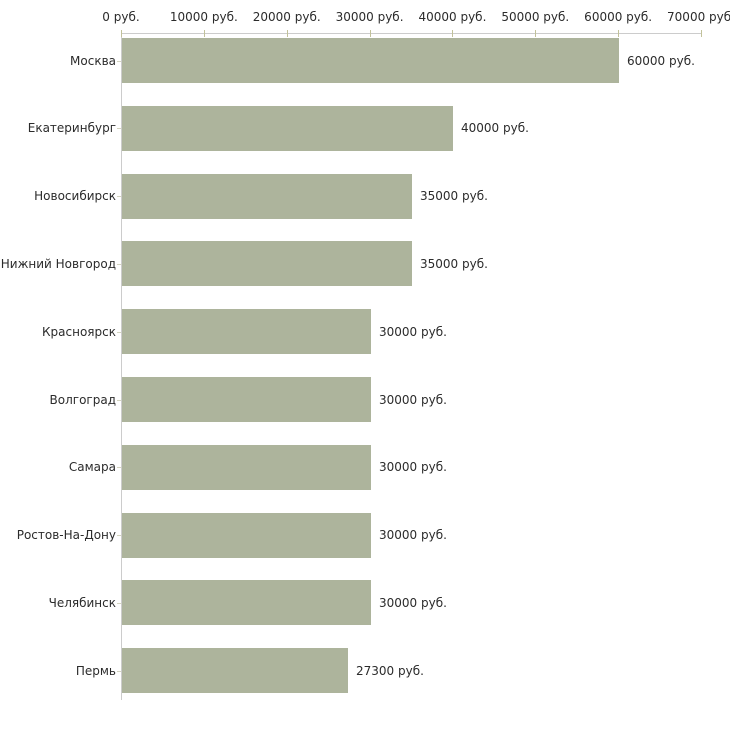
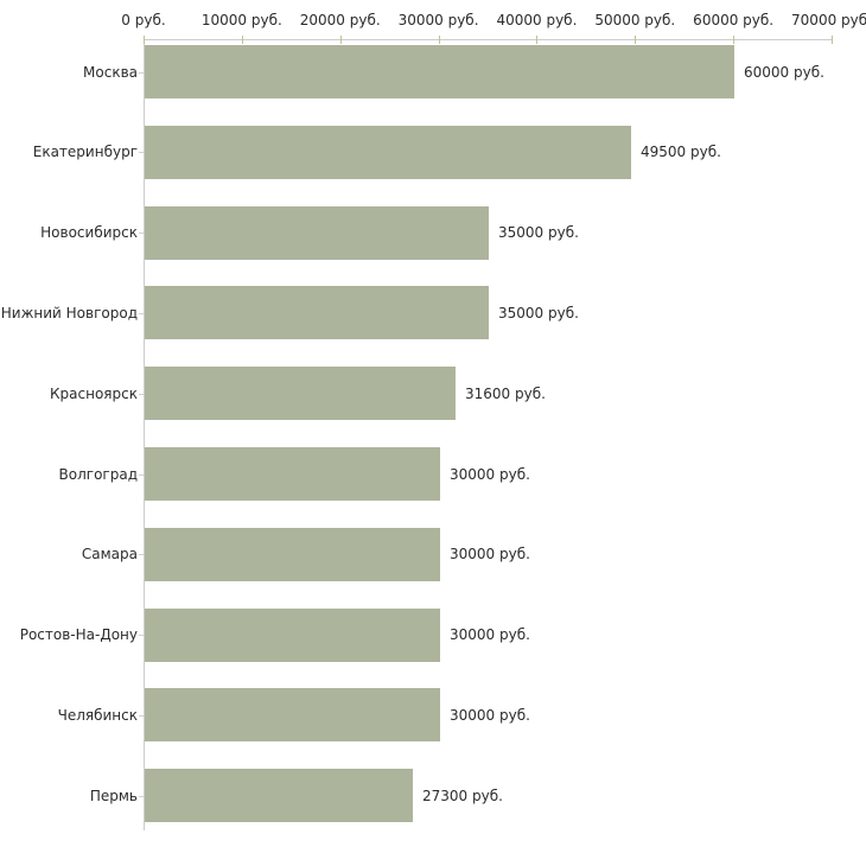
Екатеринбург: 40000 -> 49500
Красноярск: 30000 -> 31600
